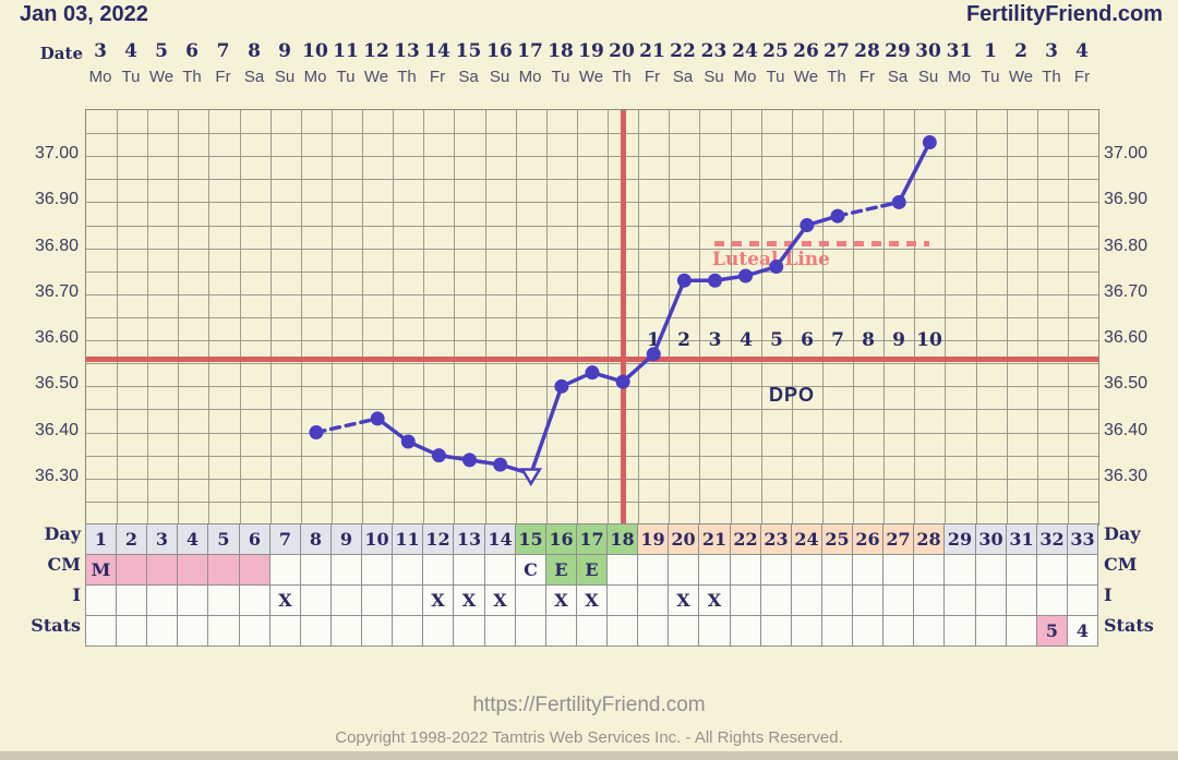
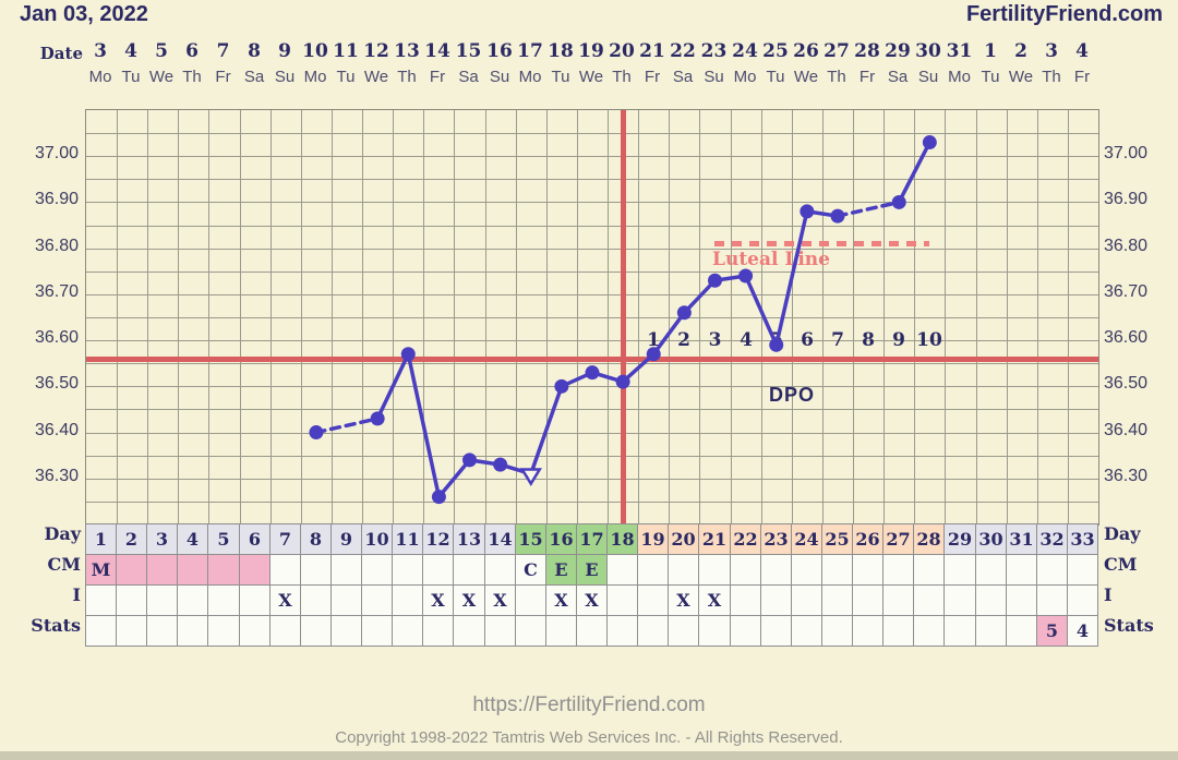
11: 36.38 -> 36.57
12: 36.35 -> 36.26
20: 36.73 -> 36.66
23: 36.76 -> 36.59
24: 36.85 -> 36.88
